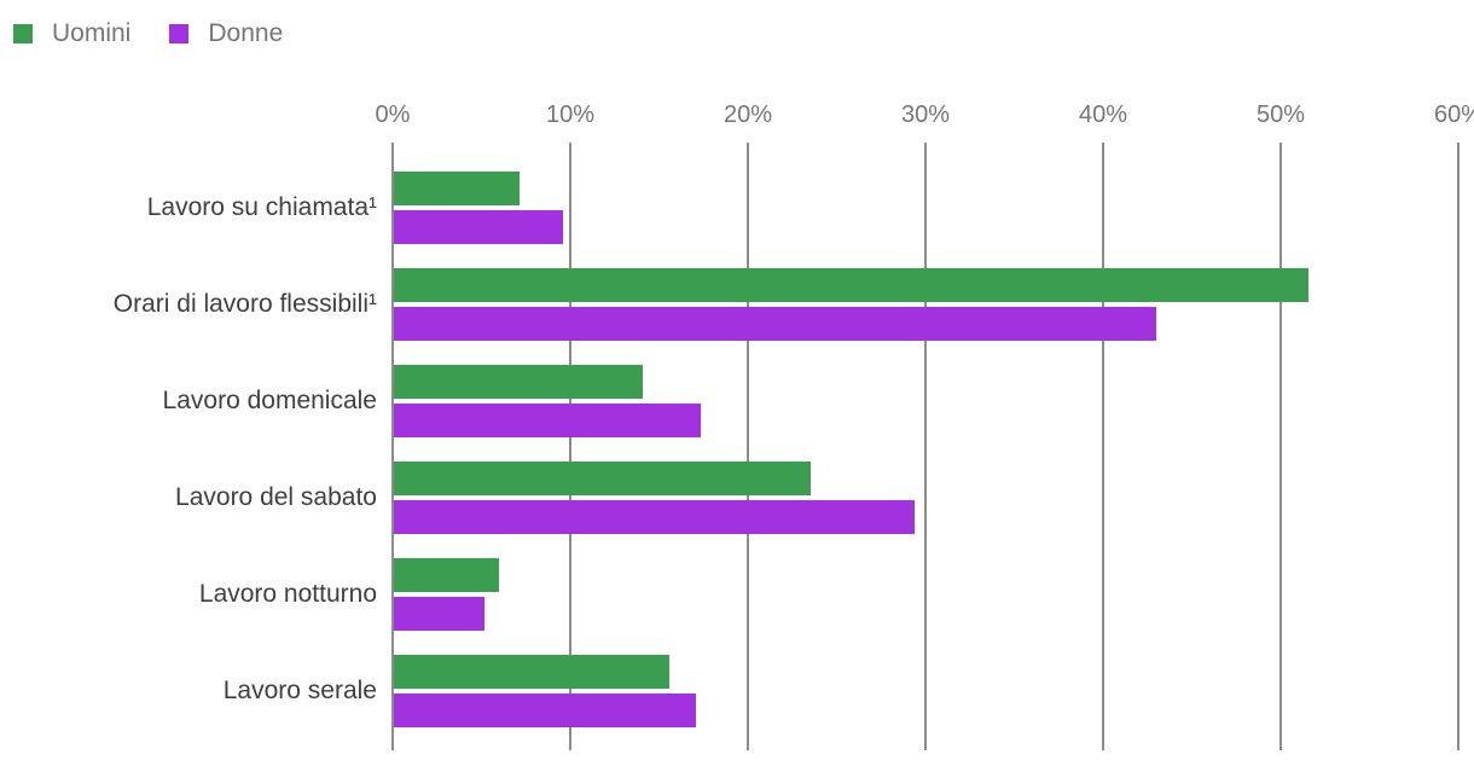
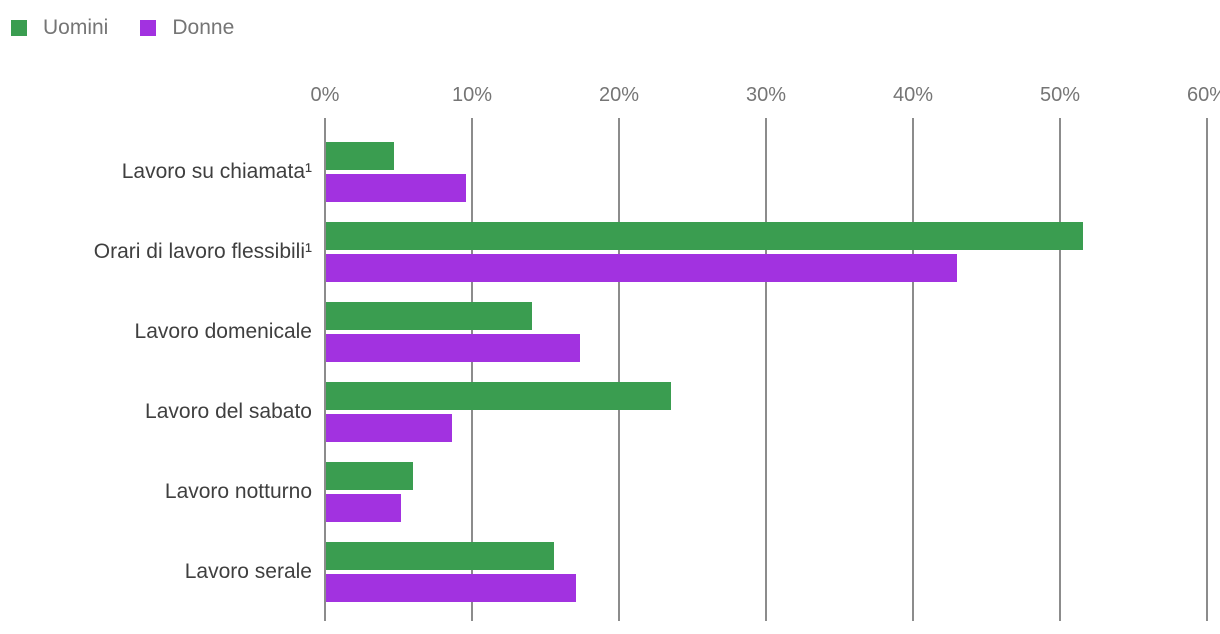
Uomini/Lavoro su chiamata¹: 7.1% -> 4.6%
Donne/Lavoro del sabato: 29.3% -> 8.6%
